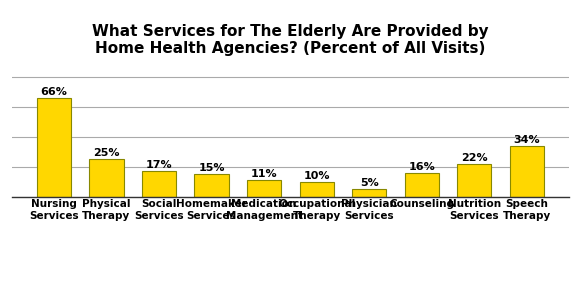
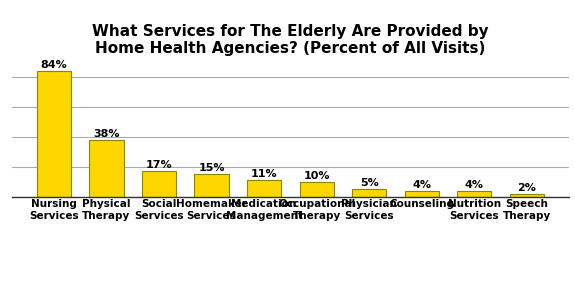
Nursing Services: 66% -> 84%
Physical Therapy: 25% -> 38%
Counseling: 16% -> 4%
Nutrition Services: 22% -> 4%
Speech Therapy: 34% -> 2%
